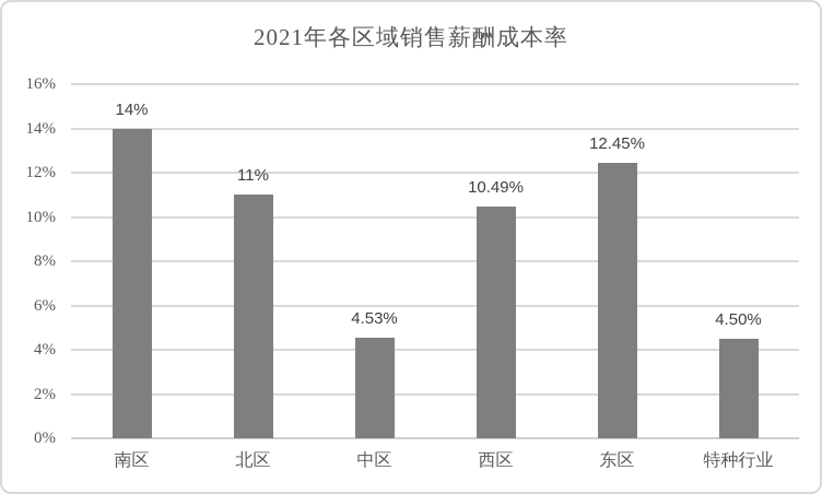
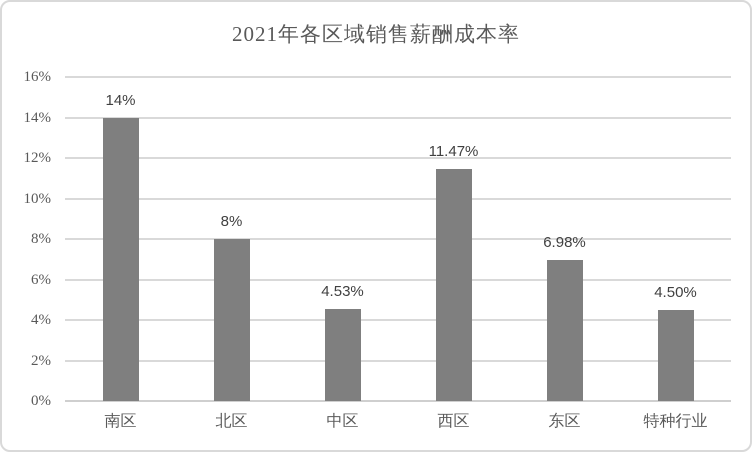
北区: 11% -> 8%
西区: 10.49% -> 11.47%
东区: 12.45% -> 6.98%
